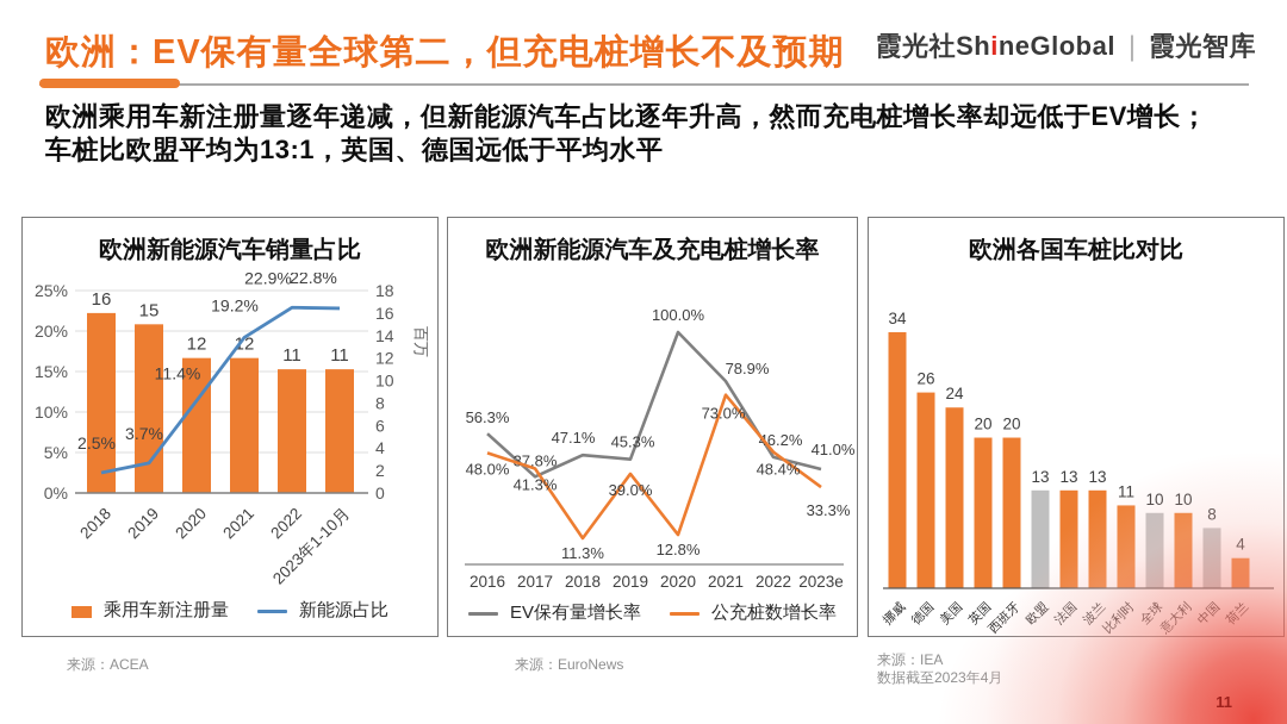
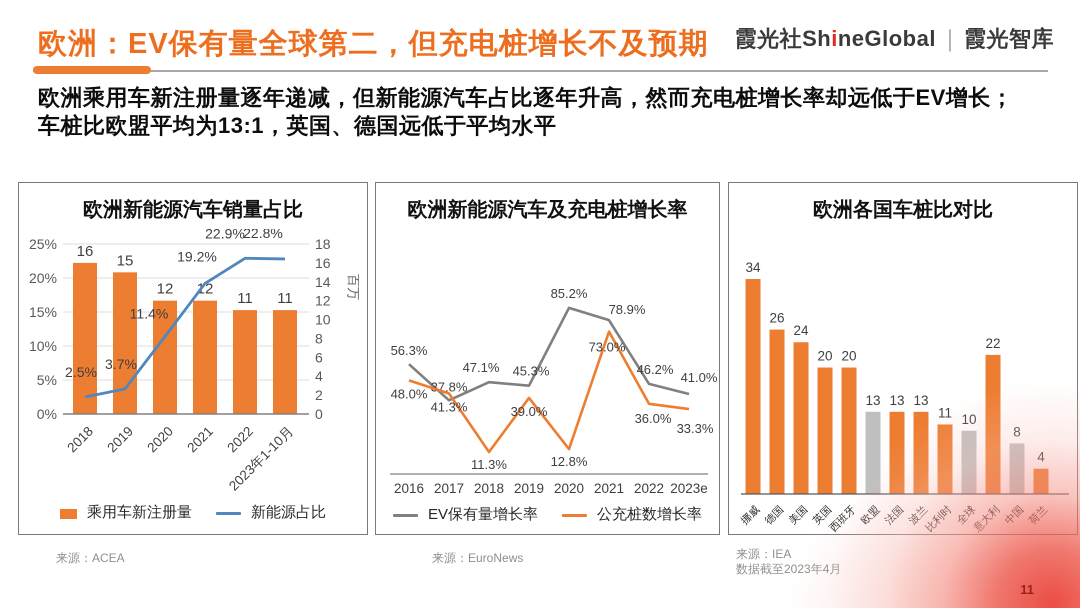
欧洲新能源汽车及充电桩增长率/EV保有量增长率/2020: 100.0% -> 85.2%
欧洲新能源汽车及充电桩增长率/公充桩数增长率/2022: 48.4% -> 36.0%
欧洲各国车桩比对比/意大利: 10 -> 22
